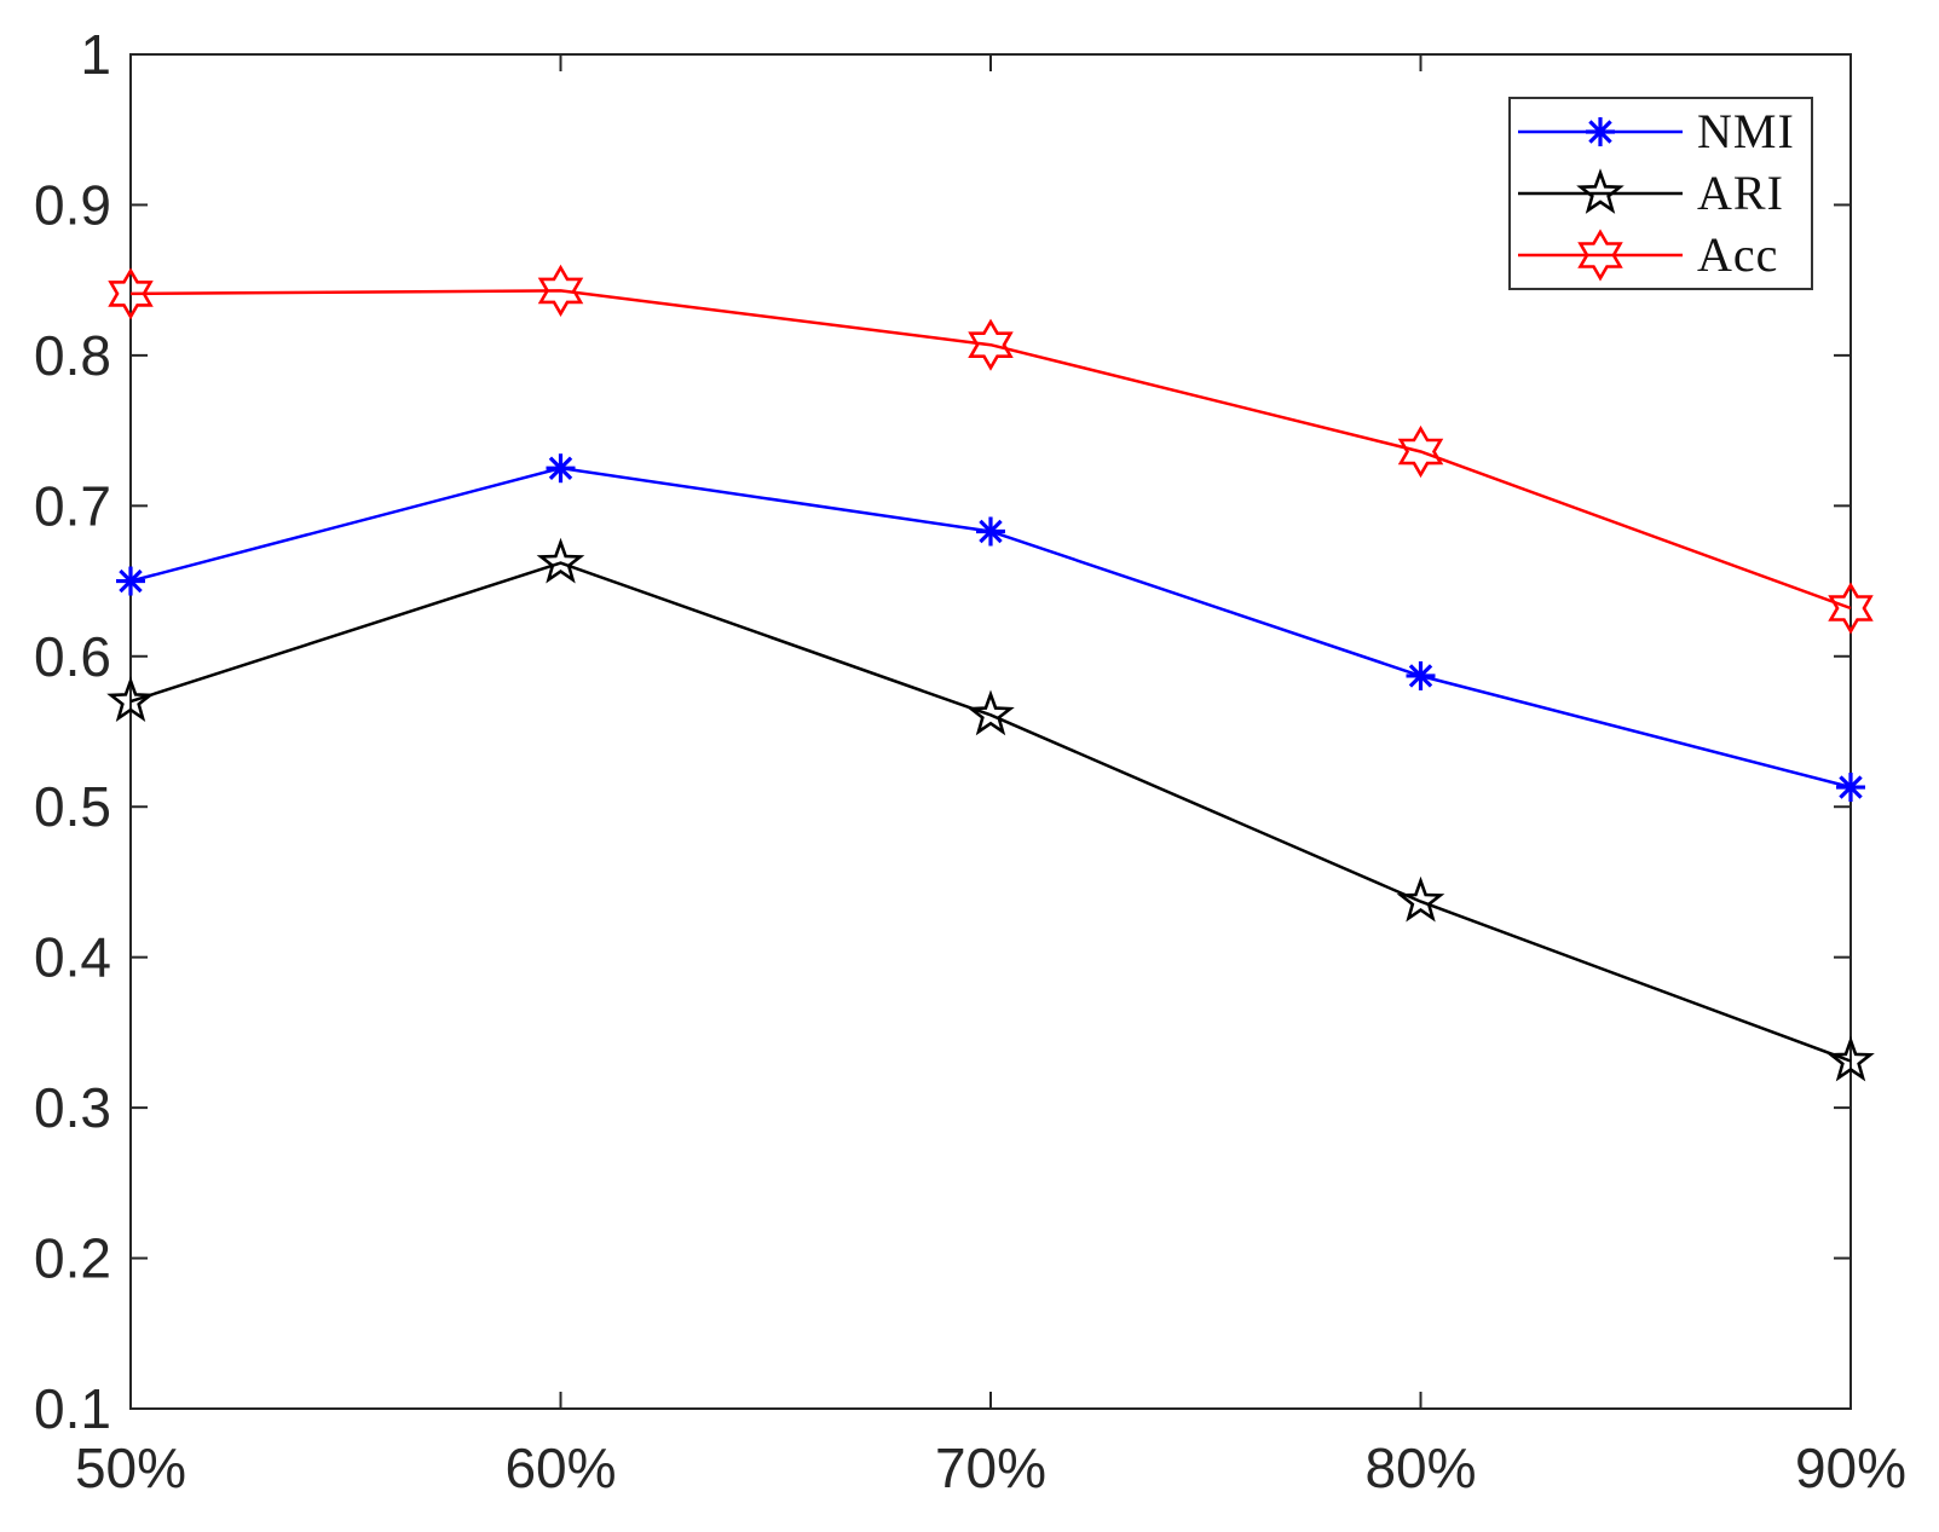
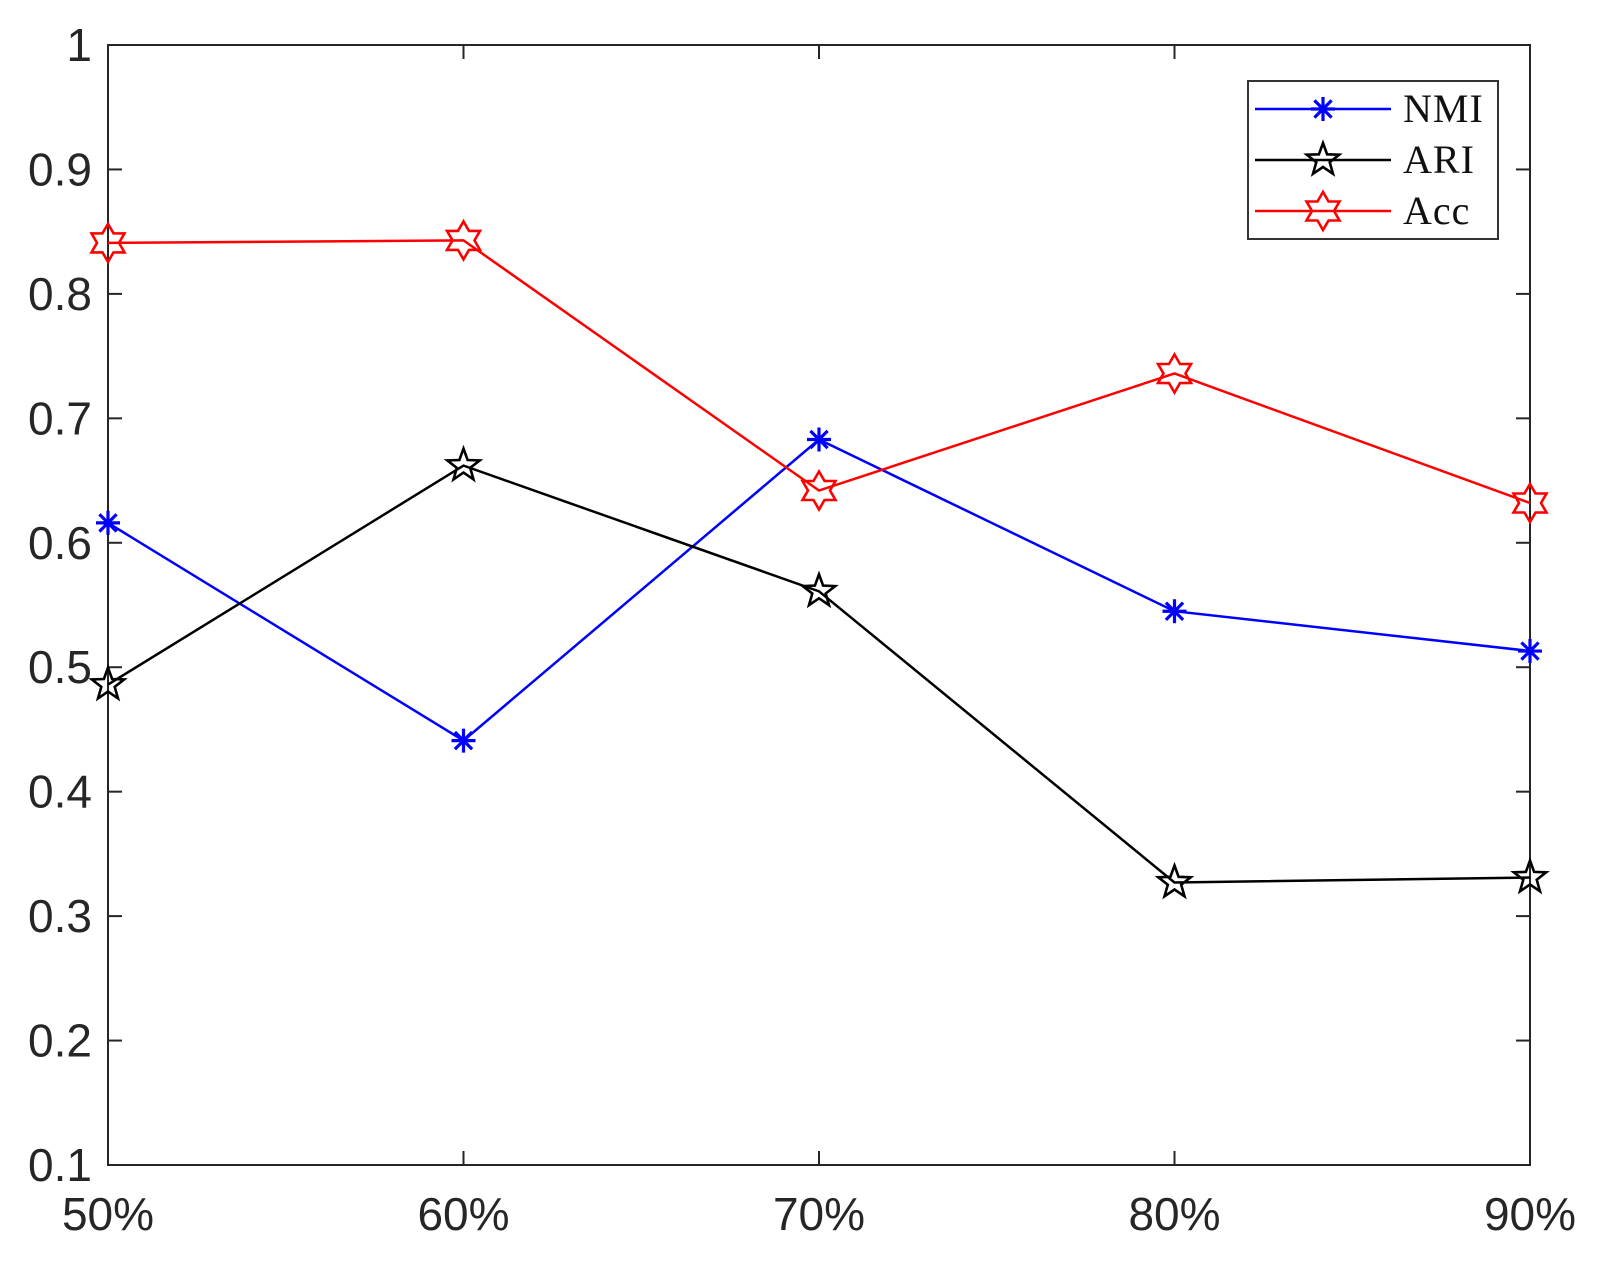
NMI/50%: 0.650 -> 0.616
ARI/50%: 0.570 -> 0.486
NMI/60%: 0.725 -> 0.441
Acc/70%: 0.807 -> 0.642
NMI/80%: 0.587 -> 0.545
ARI/80%: 0.437 -> 0.327
